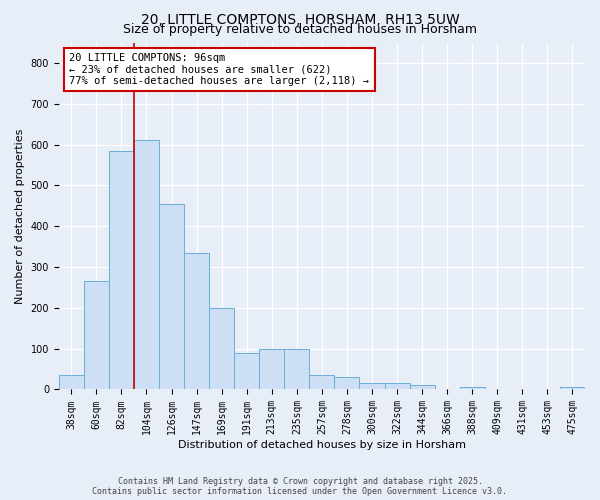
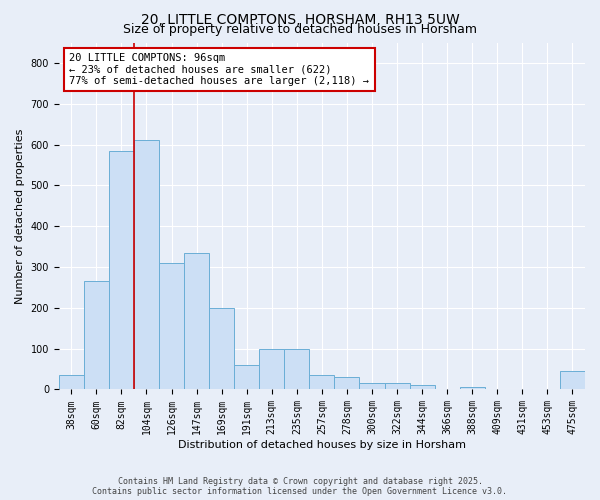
126sqm: 455 -> 310
191sqm: 90 -> 60
475sqm: 5 -> 45
